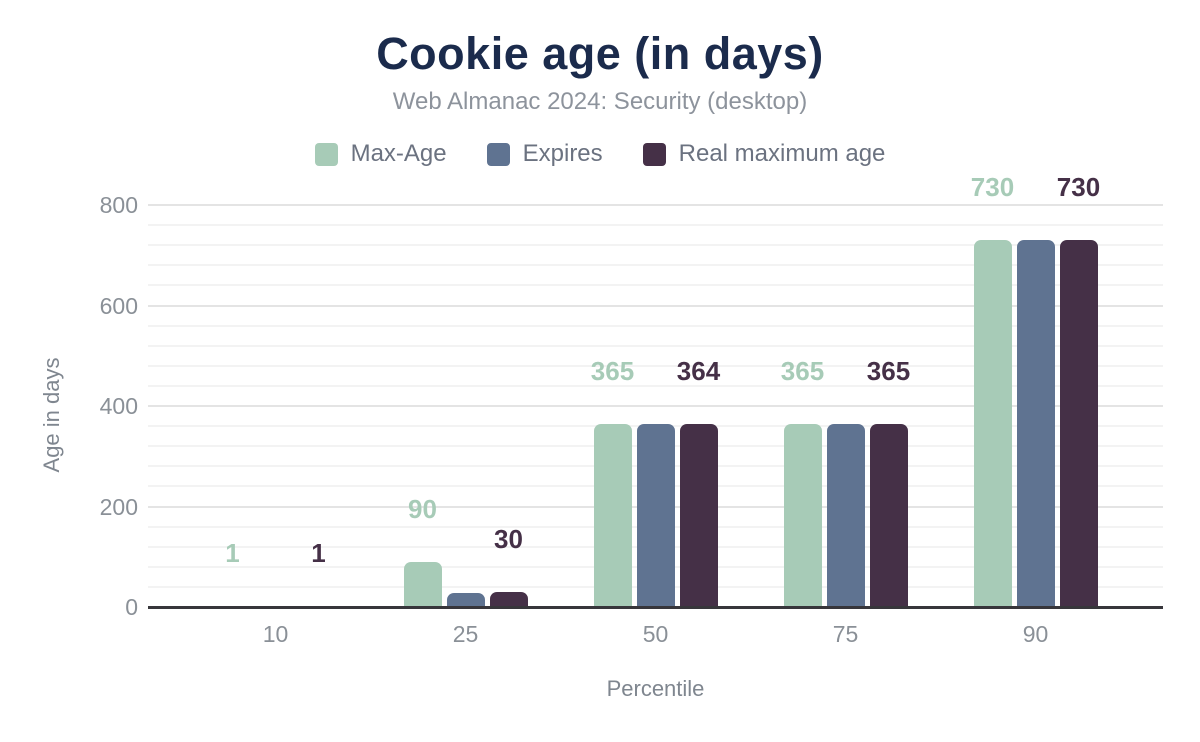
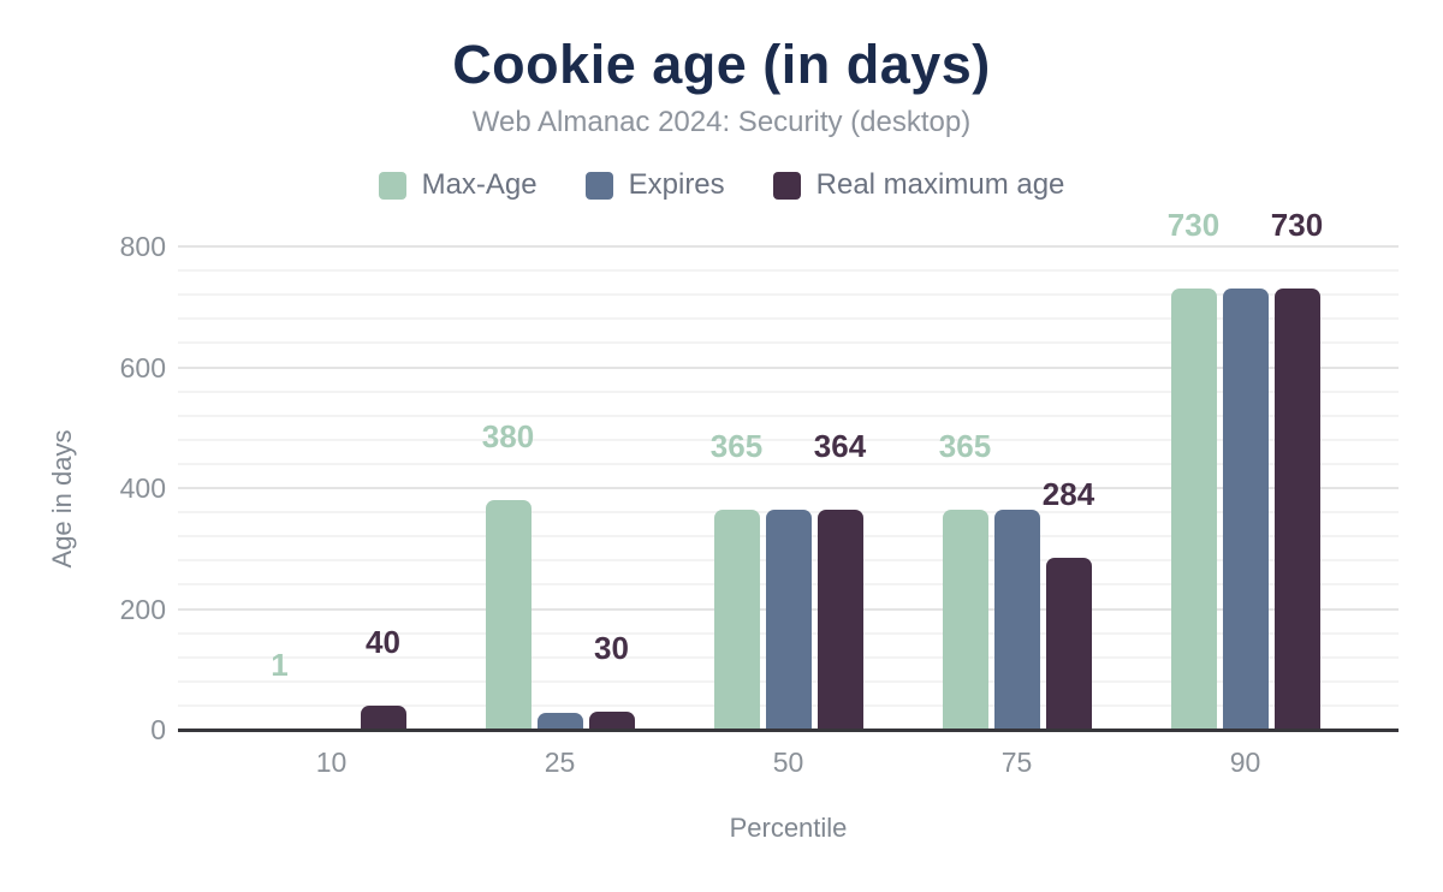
Real maximum age/10: 1 -> 40
Max-Age/25: 90 -> 380
Real maximum age/75: 365 -> 284
